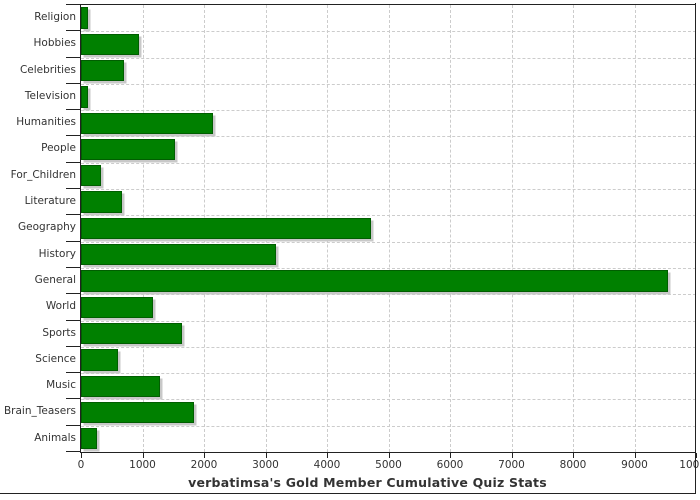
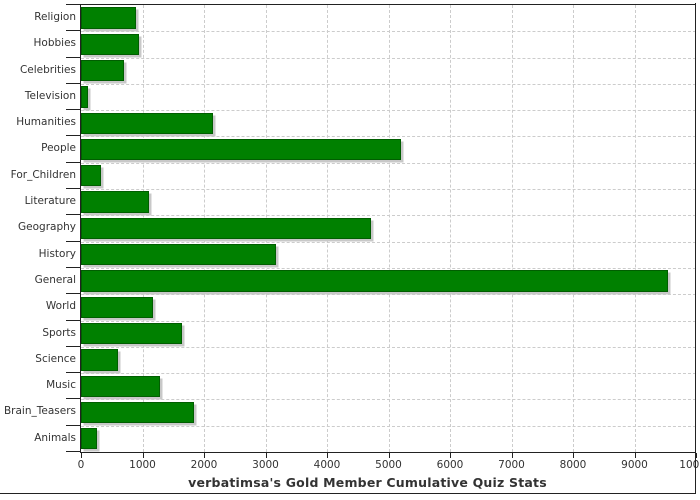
Religion: 100 -> 900
People: 1500 -> 5200
Literature: 700 -> 1100
